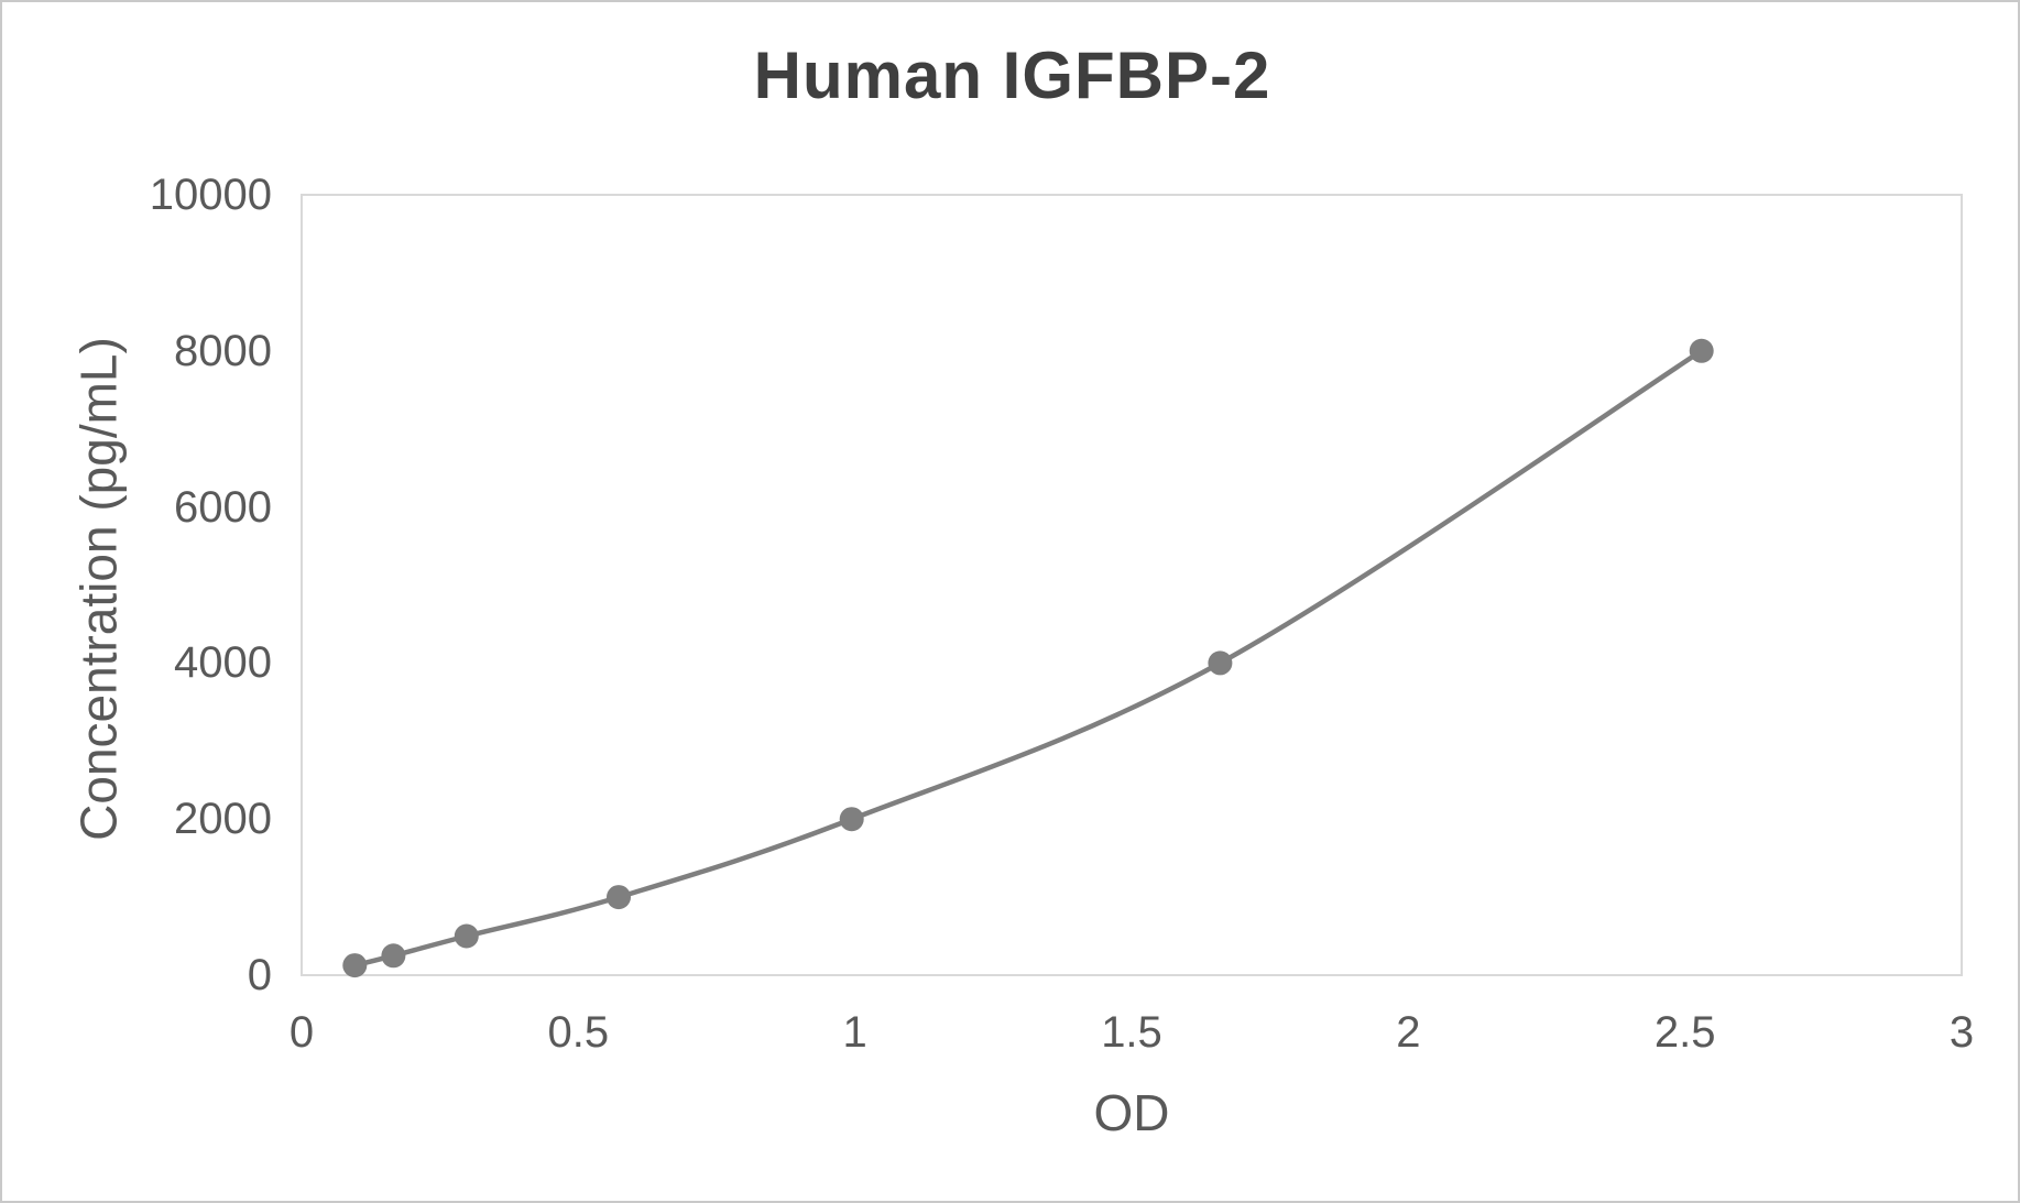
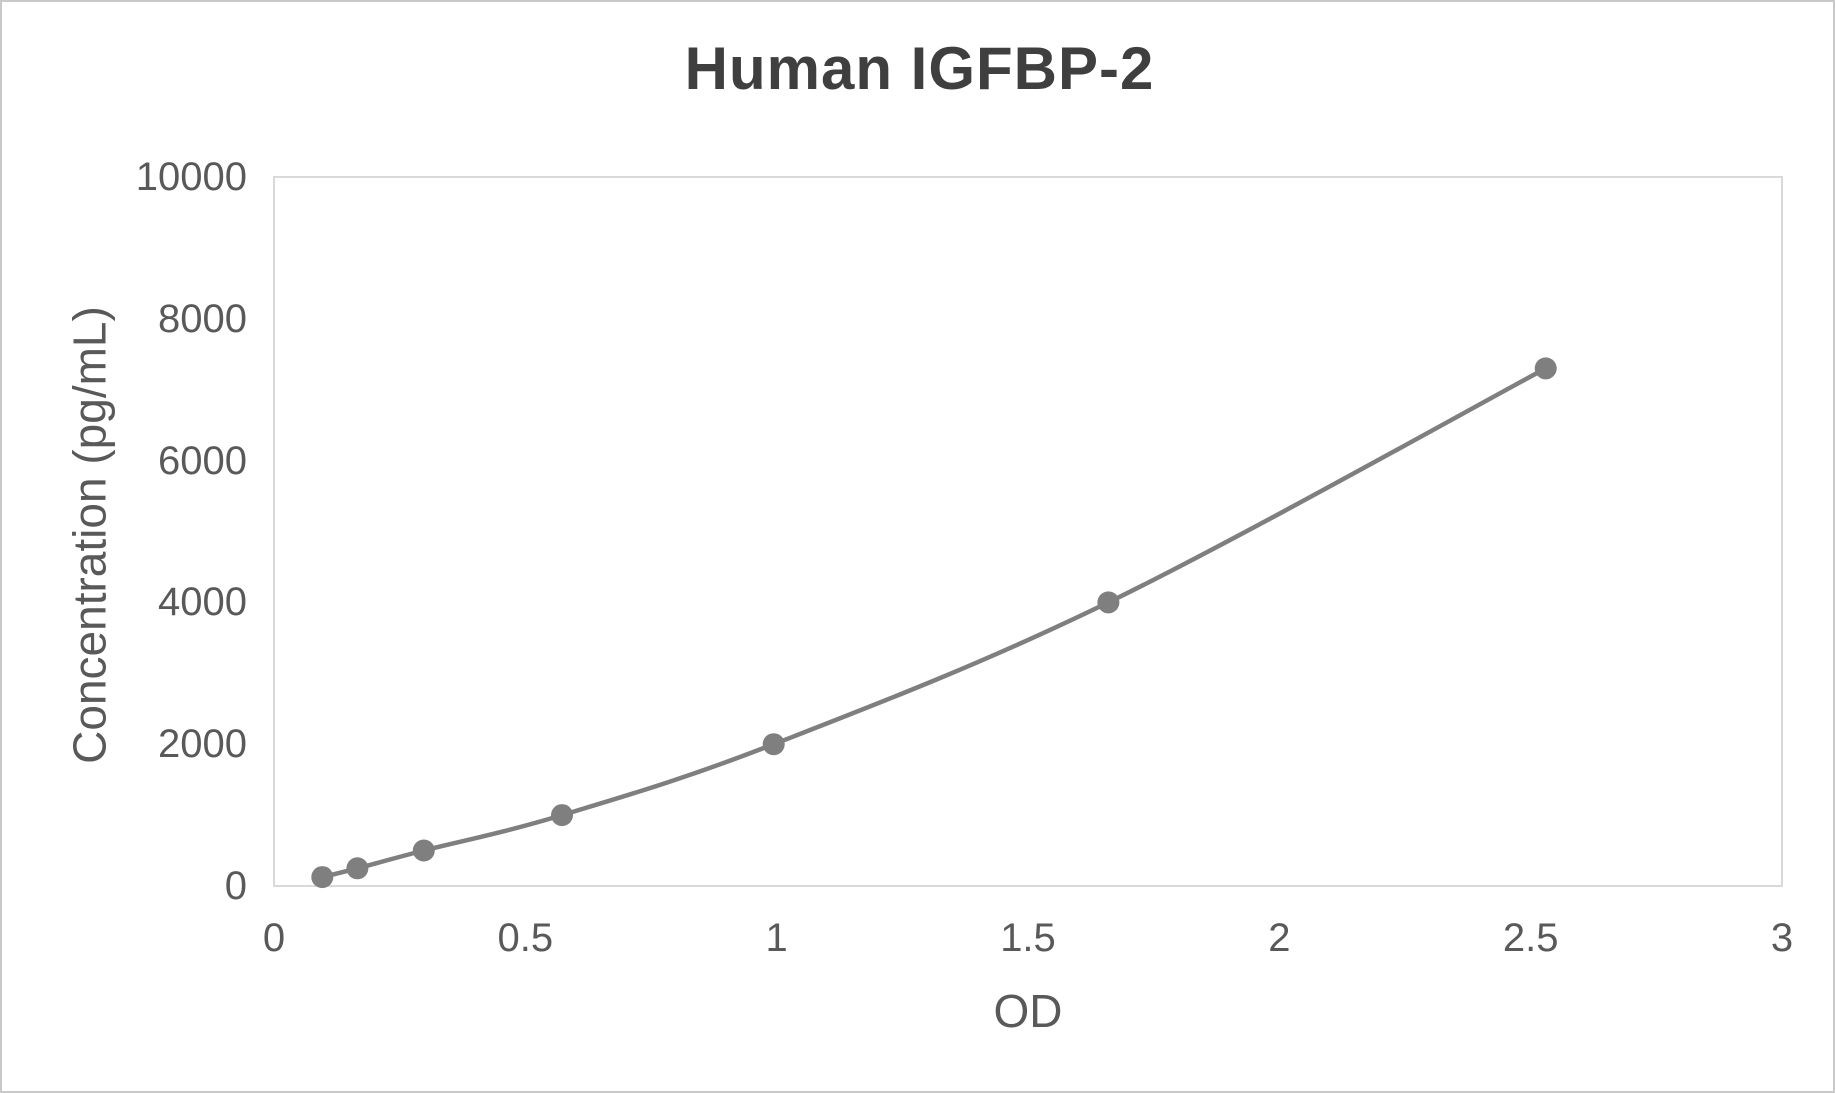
2.53: 8000 -> 7300
